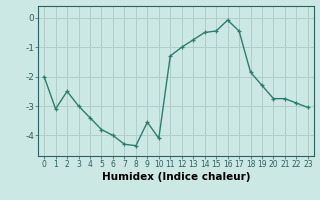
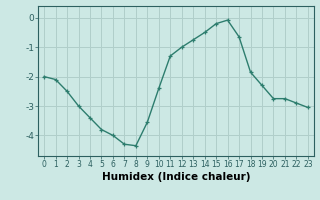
1: -3.10 -> -2.10
10: -4.10 -> -2.40
15: -0.45 -> -0.20
17: -0.45 -> -0.65
